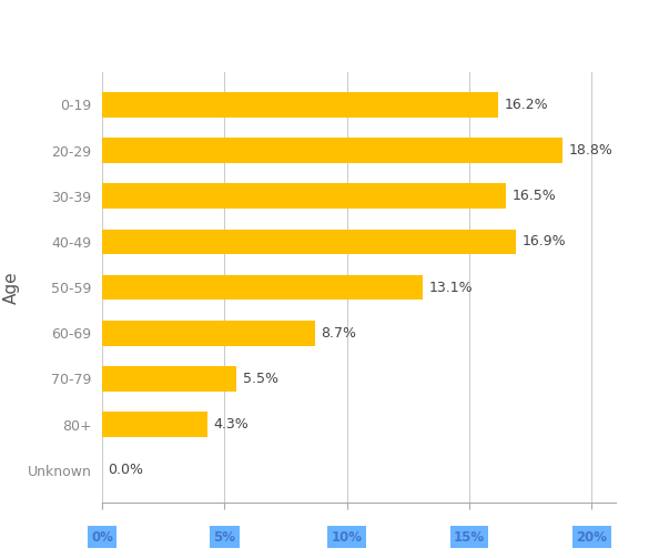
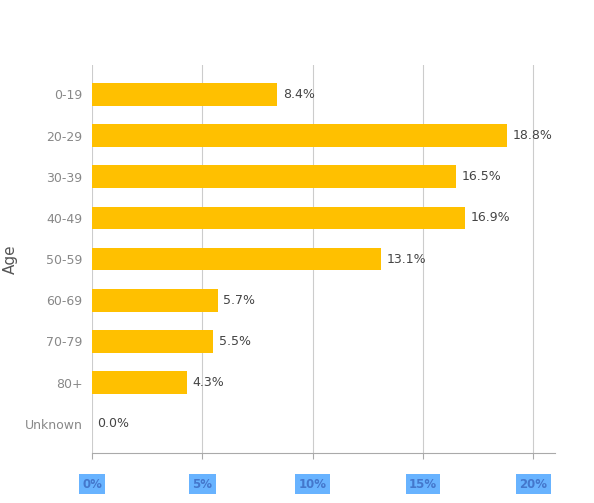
0-19: 16.2% -> 8.4%
60-69: 8.7% -> 5.7%
